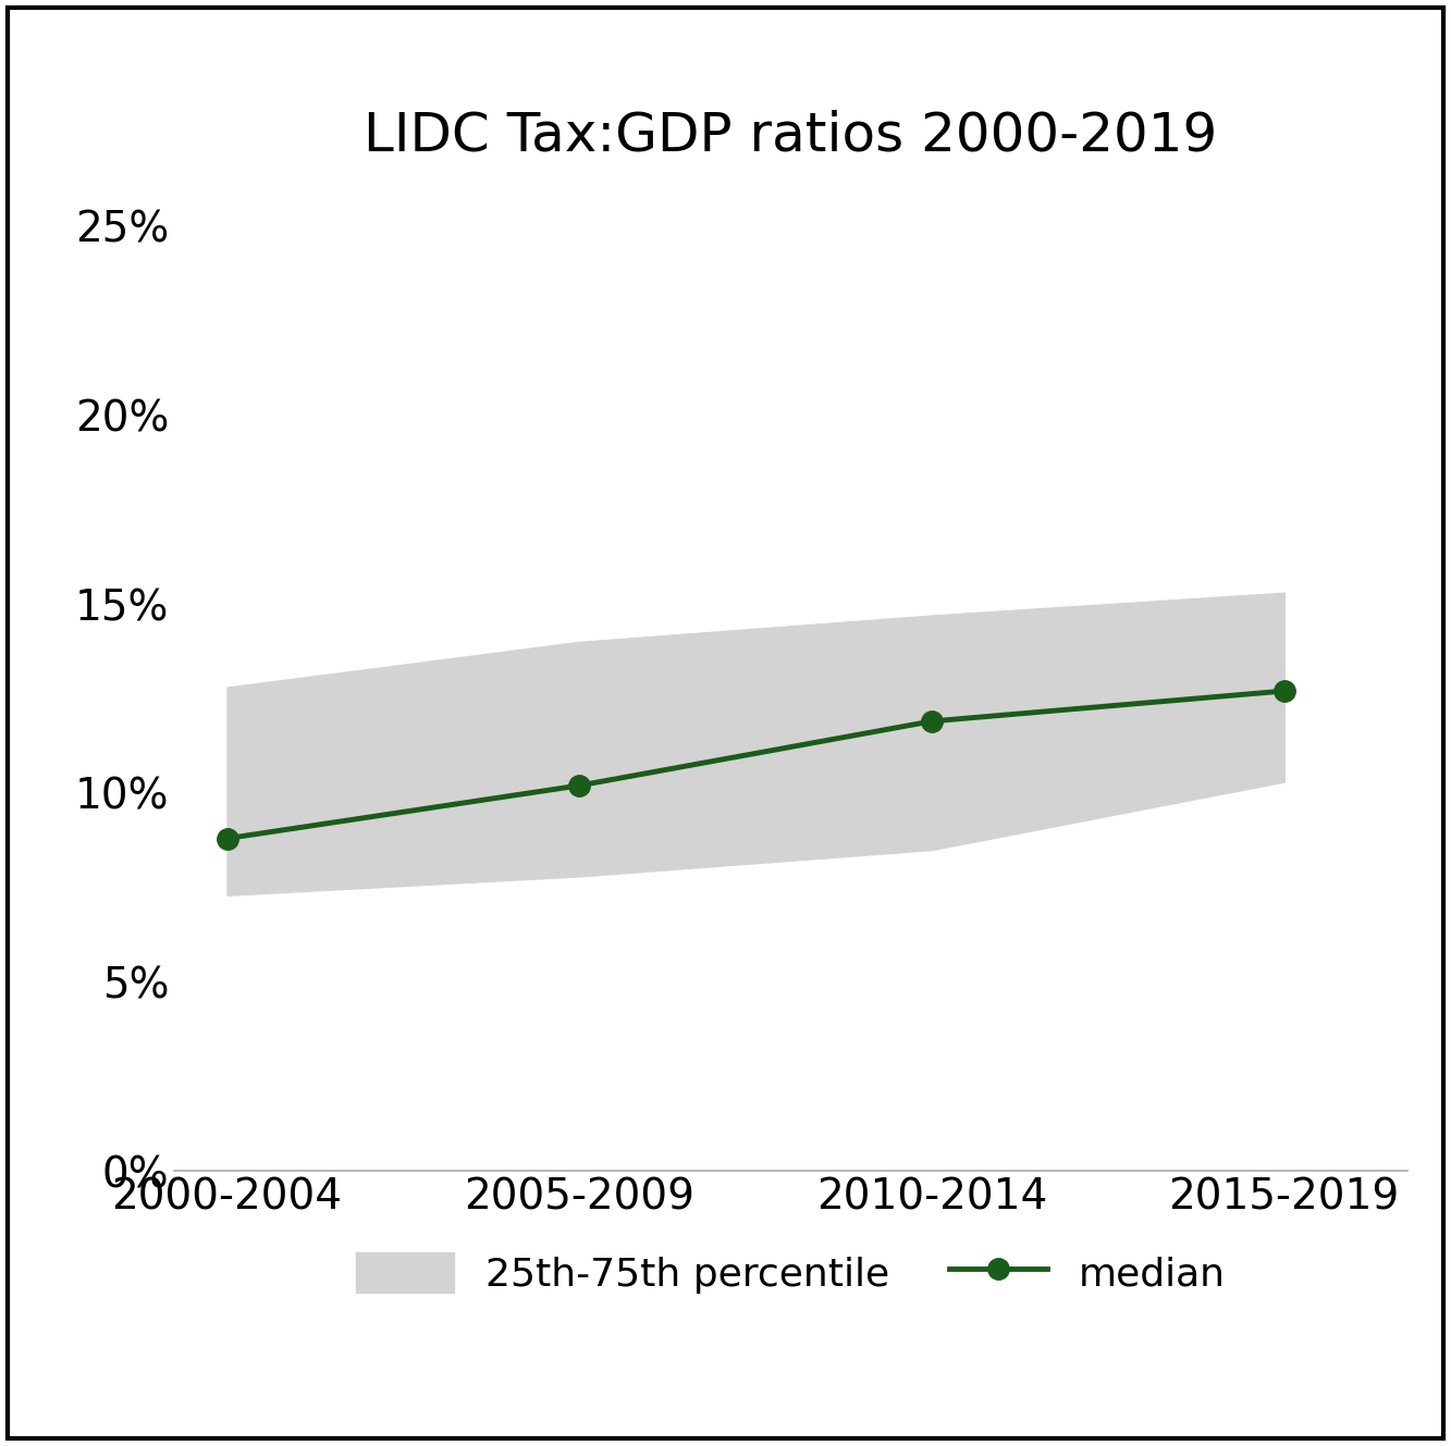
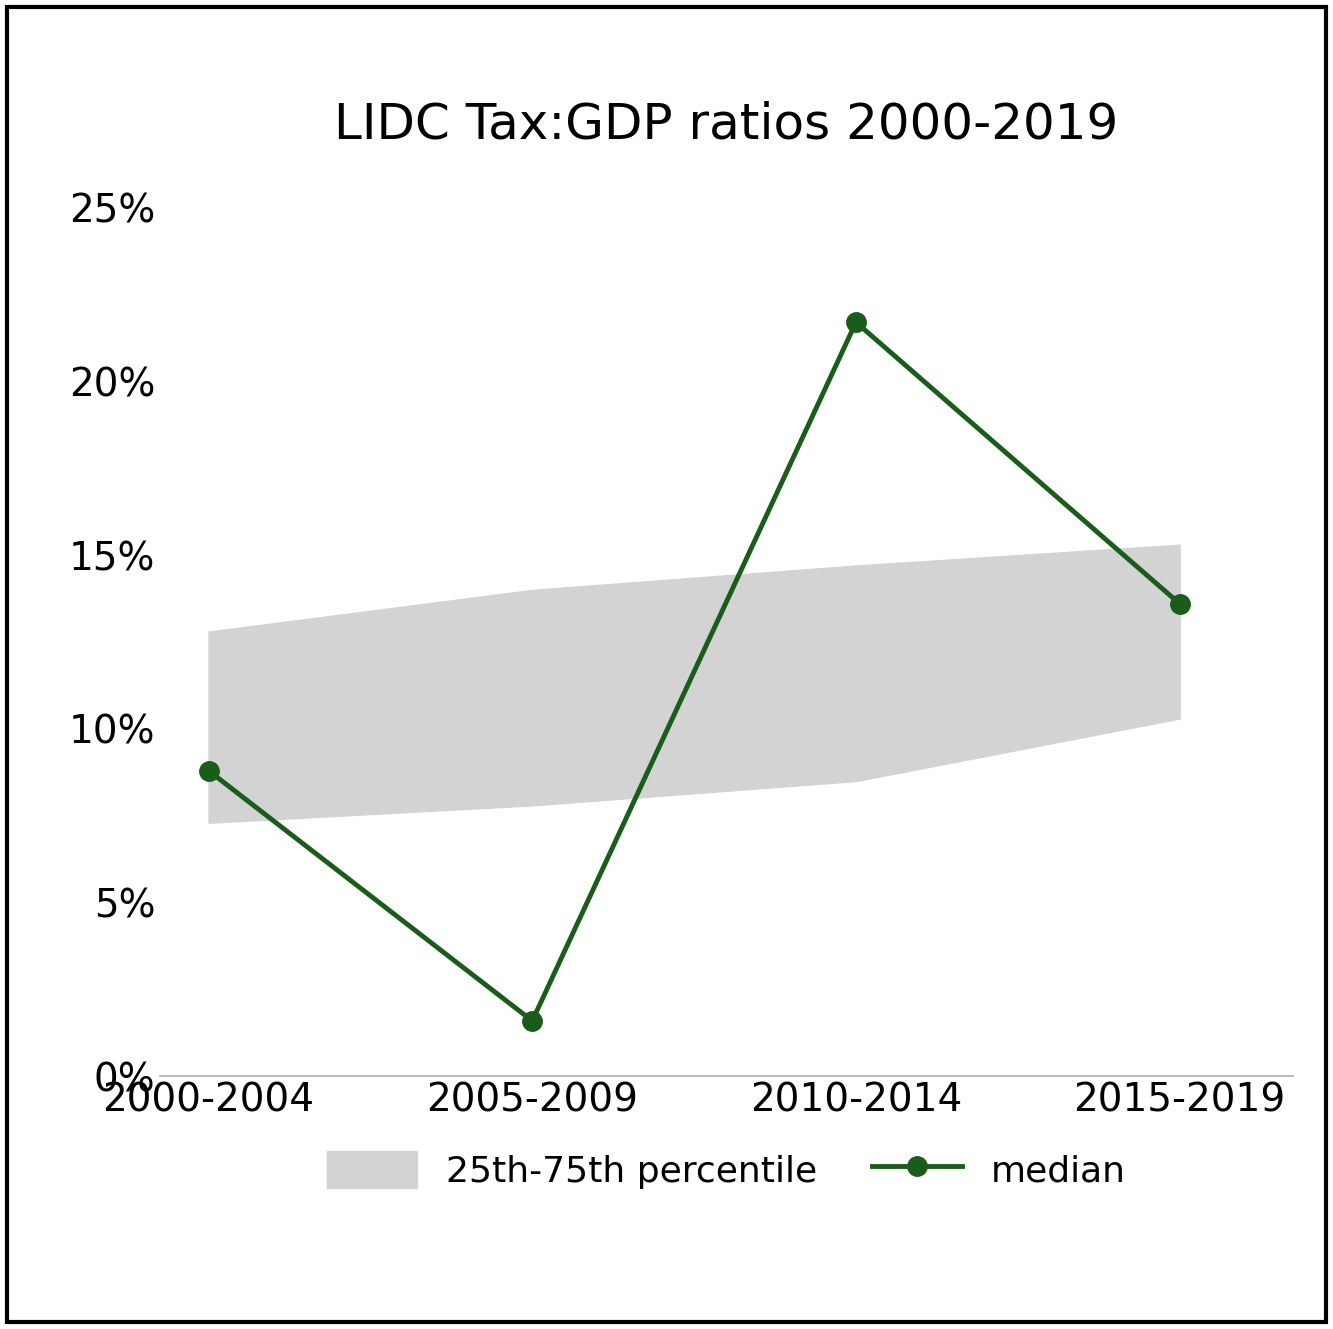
median/2005-2009: 10.2% -> 1.6%
median/2010-2014: 11.9% -> 21.7%
median/2015-2019: 12.7% -> 13.6%
